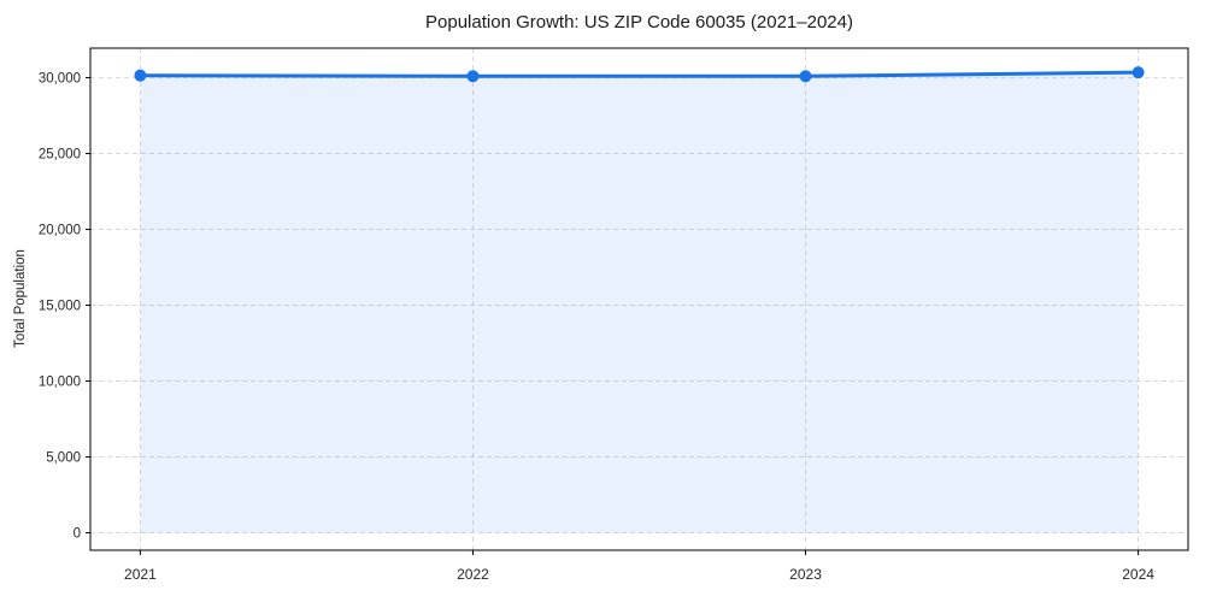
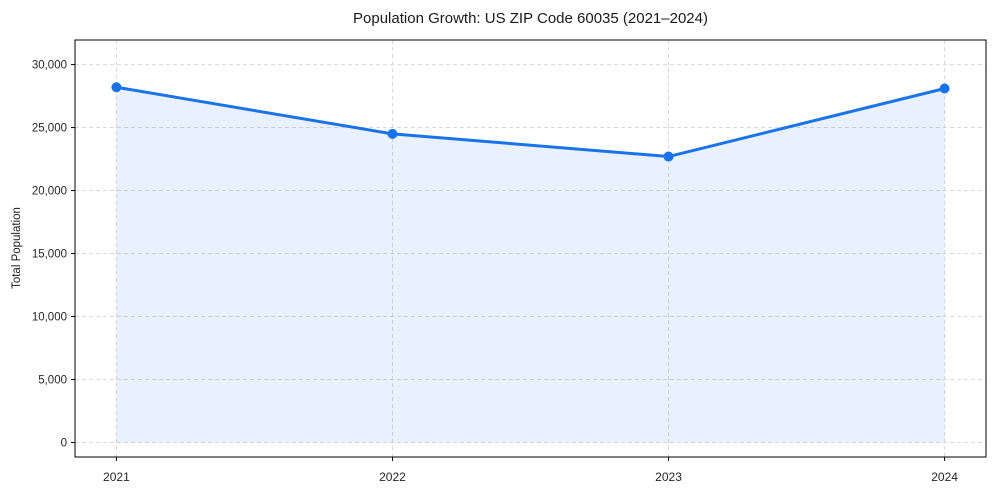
2021: 30200 -> 28200
2022: 30100 -> 24500
2023: 30100 -> 22700
2024: 30400 -> 28100
